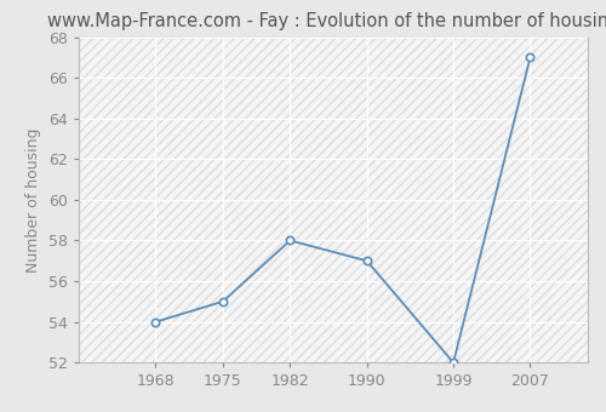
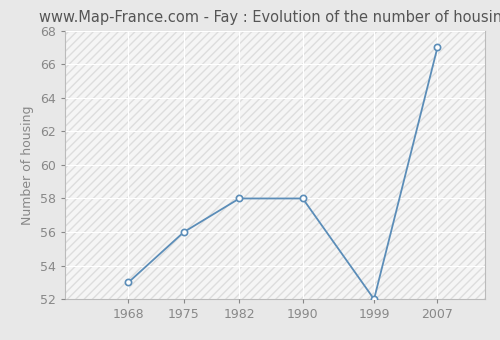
1968: 54 -> 53
1975: 55 -> 56
1990: 57 -> 58
